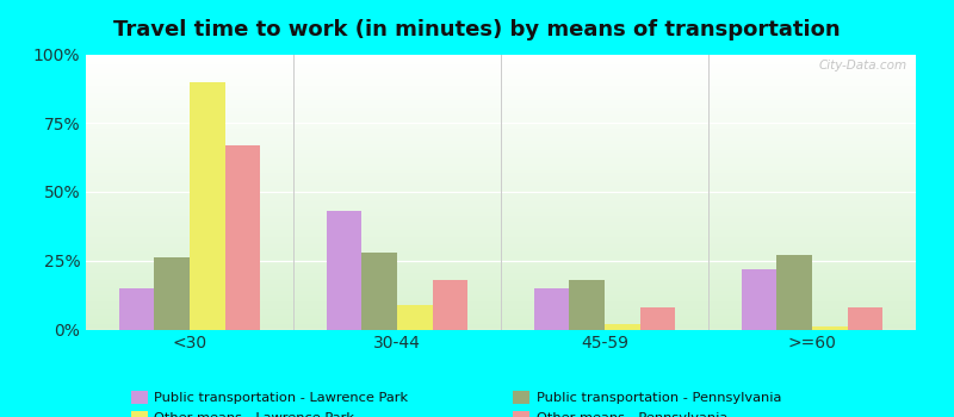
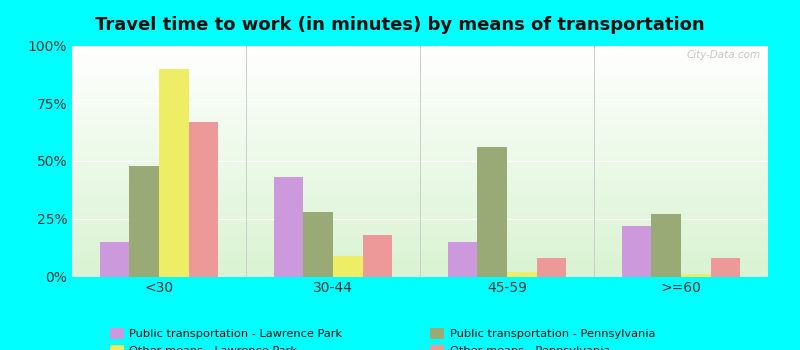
Public transportation - Pennsylvania/<30: 26% -> 48%
Public transportation - Pennsylvania/45-59: 18% -> 56%
